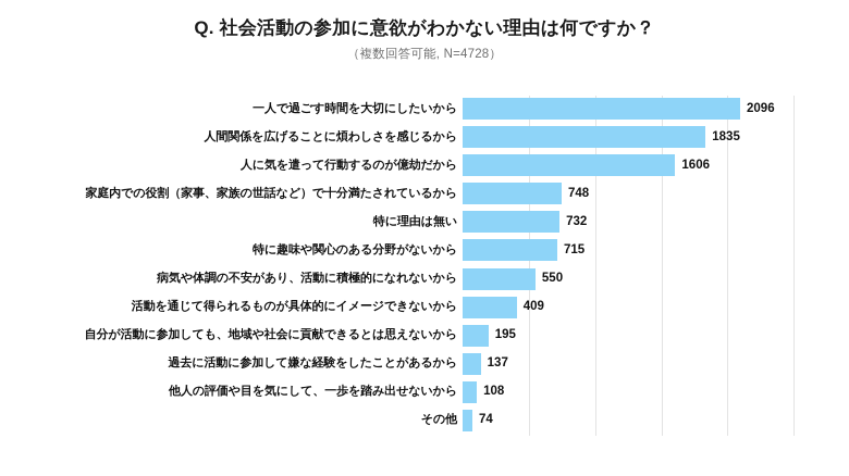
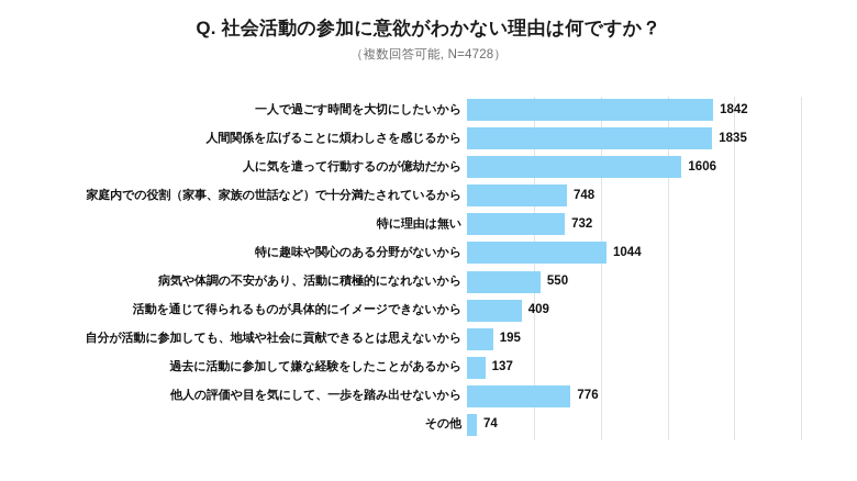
一人で過ごす時間を大切にしたいから: 2096 -> 1842
特に趣味や関心のある分野がないから: 715 -> 1044
他人の評価や目を気にして、一歩を踏み出せないから: 108 -> 776
